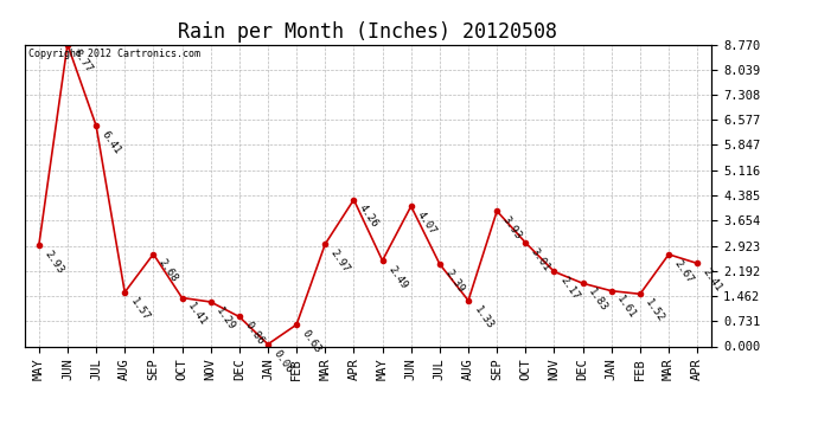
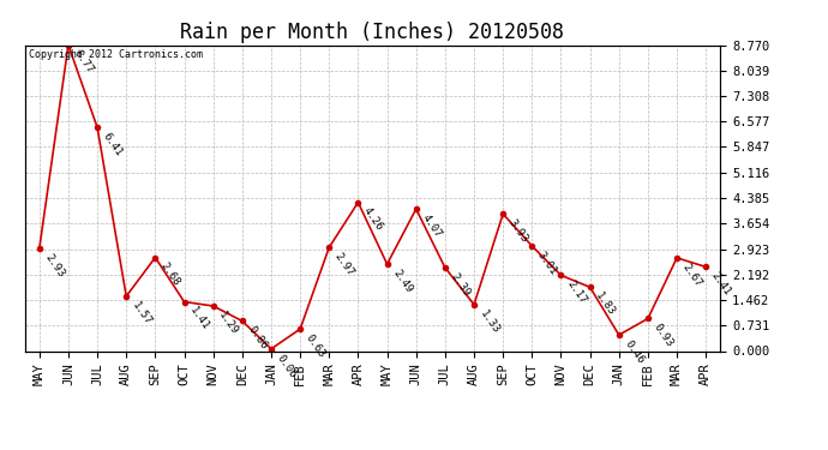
JAN: 1.61 -> 0.46
FEB: 1.52 -> 0.93
